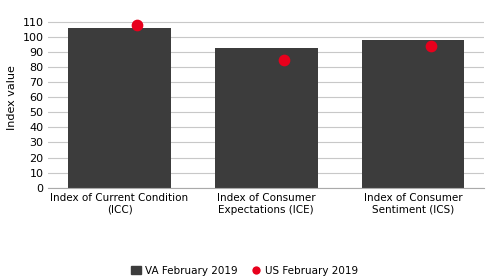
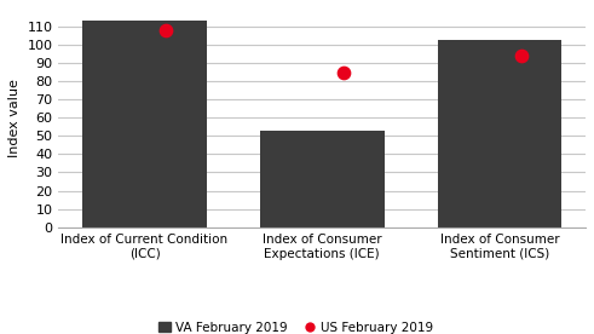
VA February 2019/Index of Current Condition (ICC): 106 -> 113
VA February 2019/Index of Consumer Expectations (ICE): 93 -> 53
VA February 2019/Index of Consumer Sentiment (ICS): 98 -> 103
